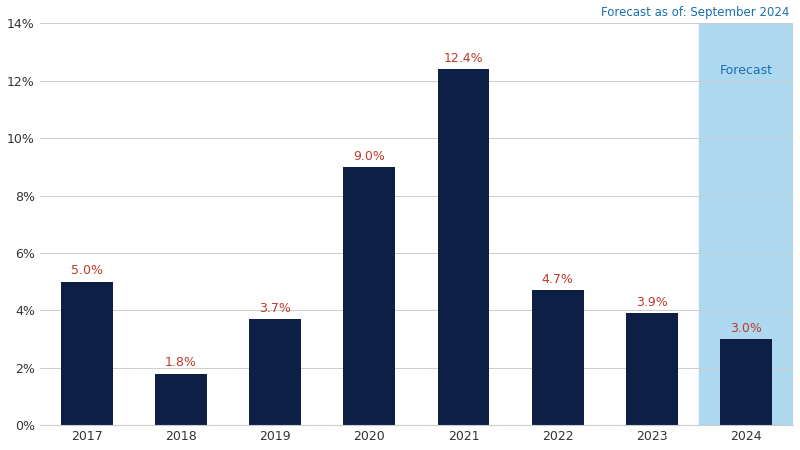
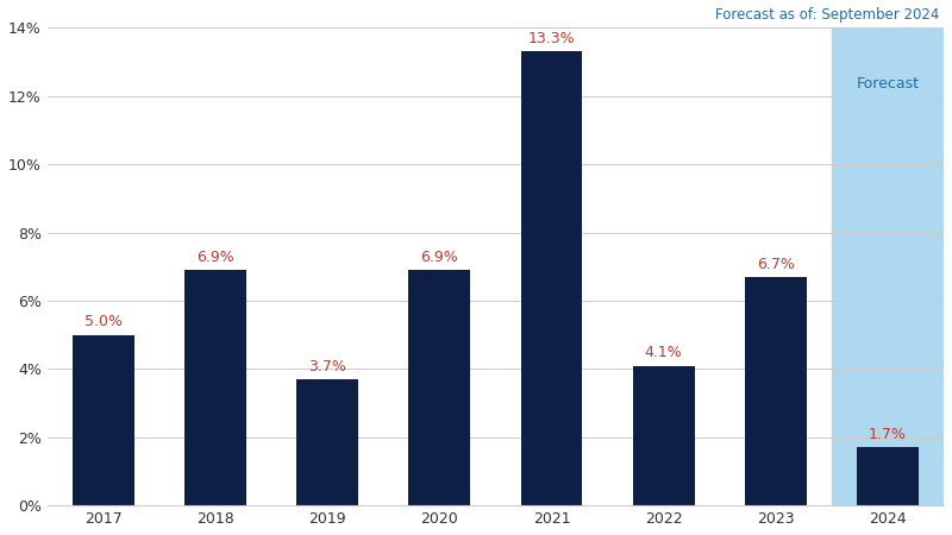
2018: 1.8% -> 6.9%
2020: 9.0% -> 6.9%
2021: 12.4% -> 13.3%
2022: 4.7% -> 4.1%
2023: 3.9% -> 6.7%
2024: 3.0% -> 1.7%
